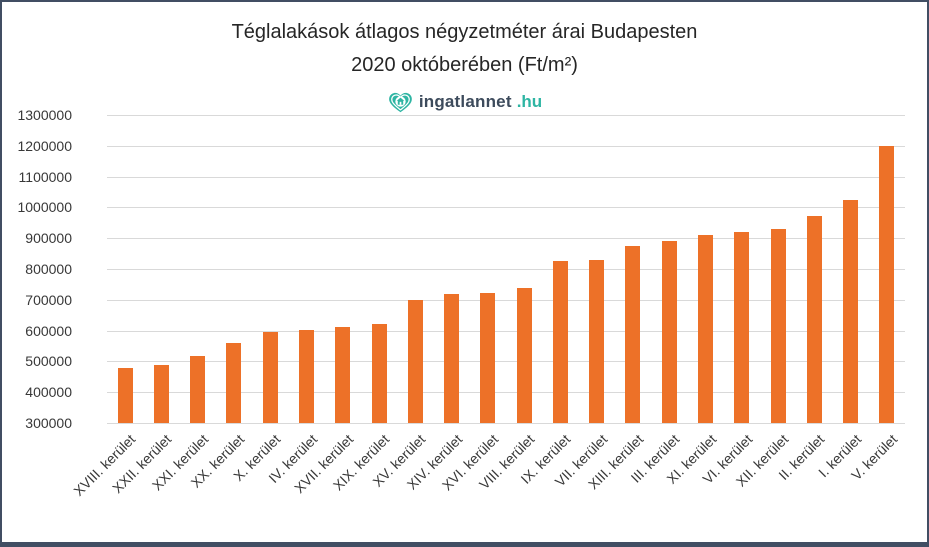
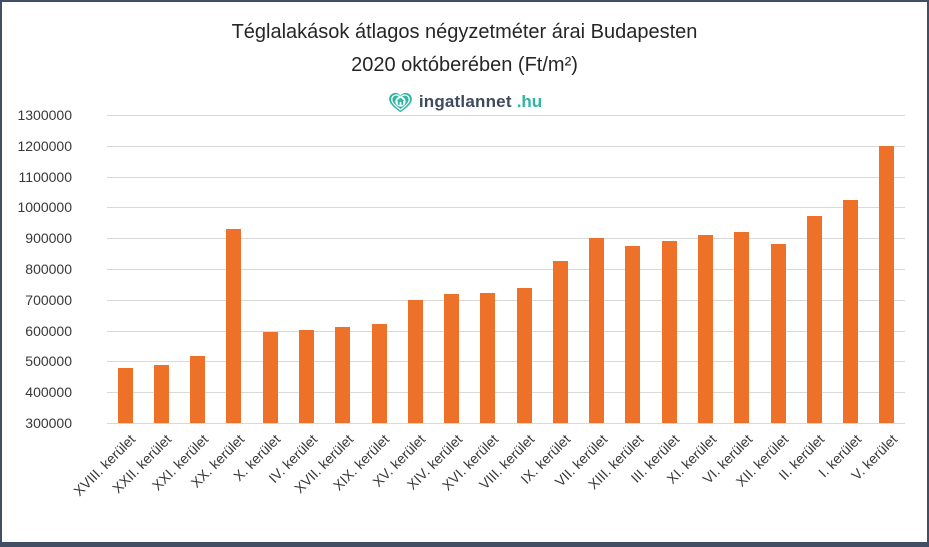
XX. kerület: 560000 -> 930000
VII. kerület: 830000 -> 900000
XII. kerület: 930000 -> 880000
